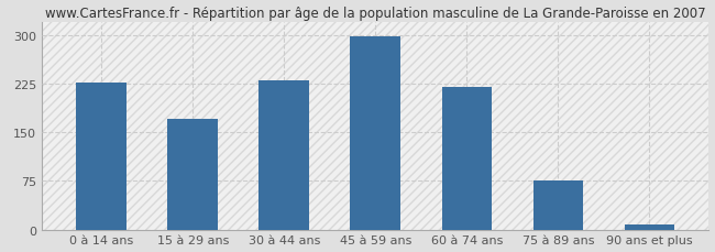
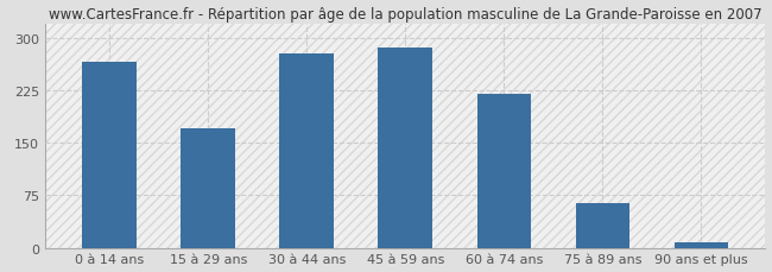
0 à 14 ans: 227 -> 266
30 à 44 ans: 230 -> 278
45 à 59 ans: 298 -> 286
75 à 89 ans: 76 -> 64
